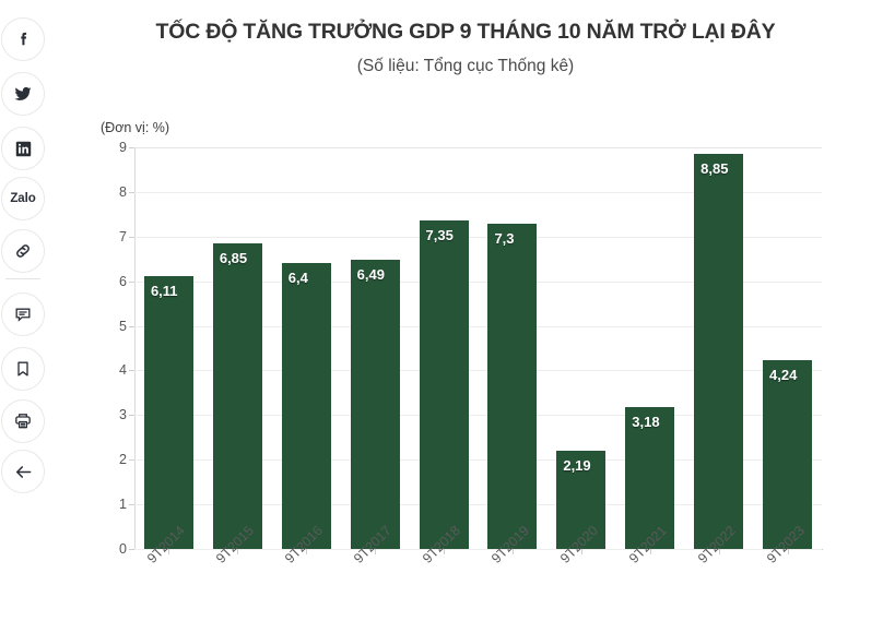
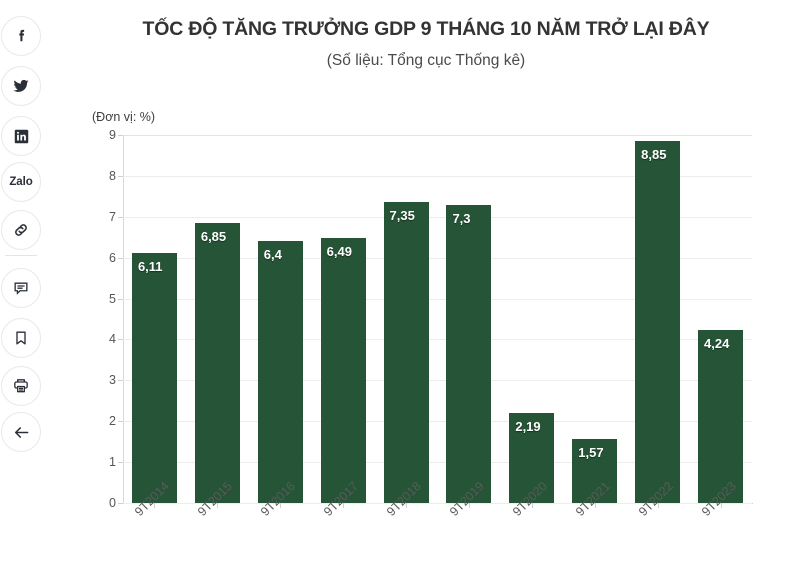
9T2021: 3,18 -> 1,57
